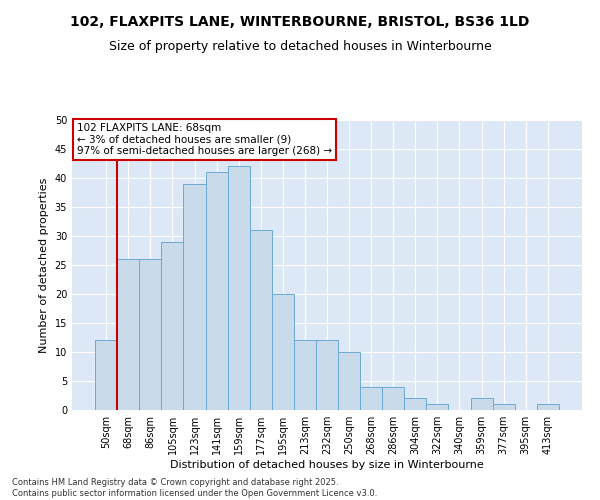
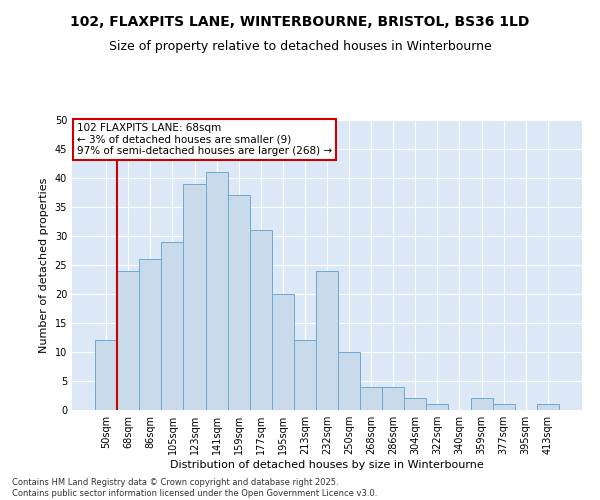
68sqm: 26 -> 24
159sqm: 42 -> 37
232sqm: 12 -> 24
